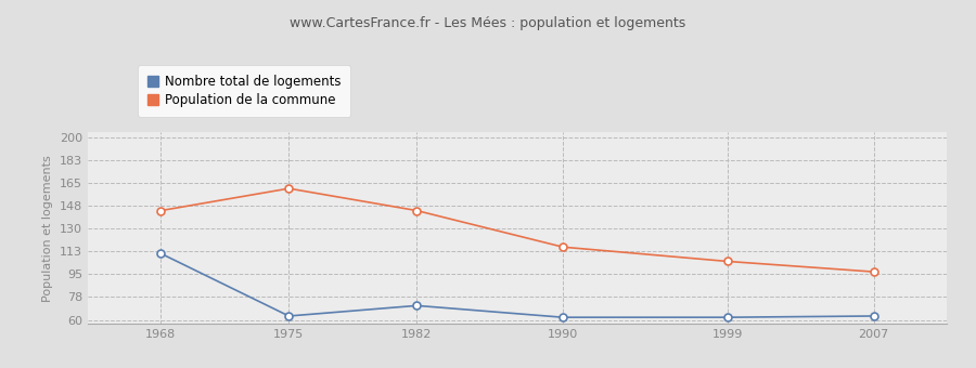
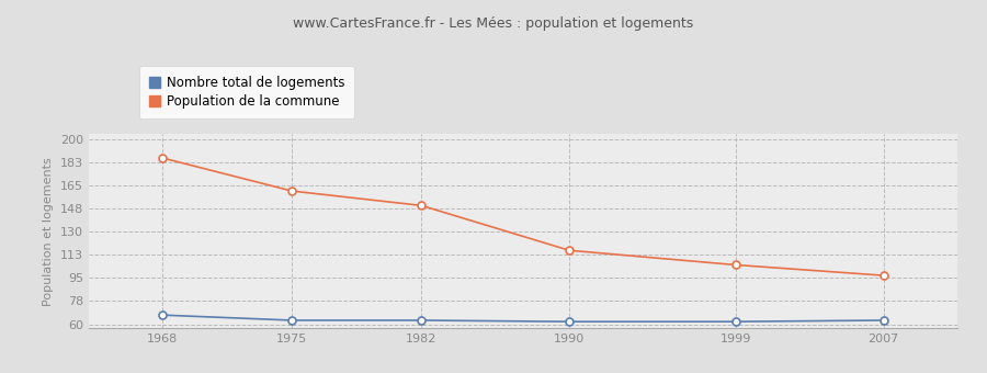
Nombre total de logements/1968: 111 -> 67
Population de la commune/1968: 144 -> 186
Nombre total de logements/1982: 71 -> 63
Population de la commune/1982: 144 -> 150
